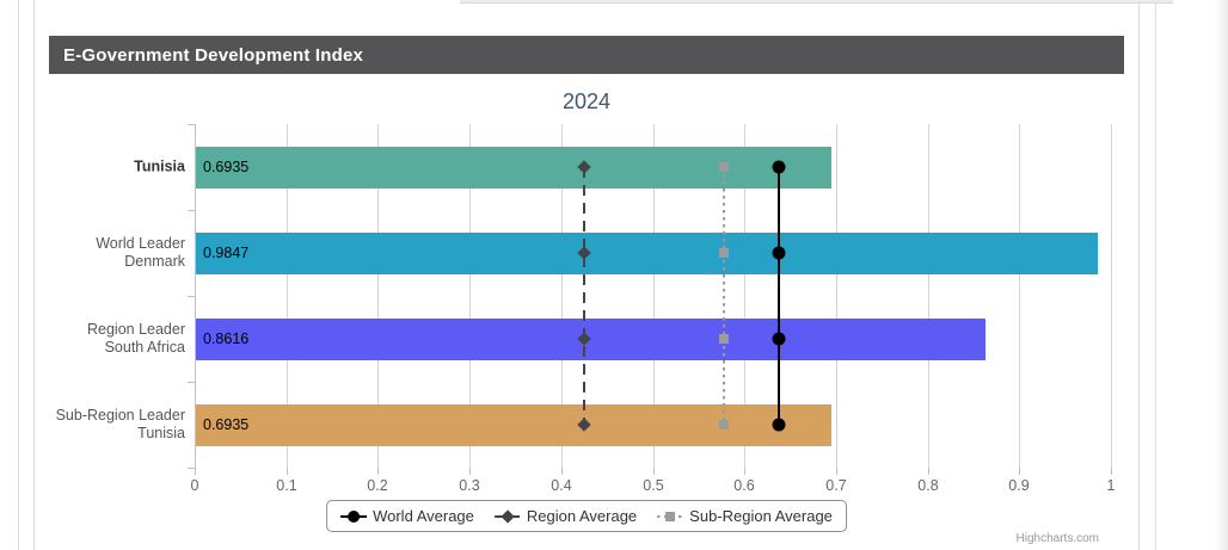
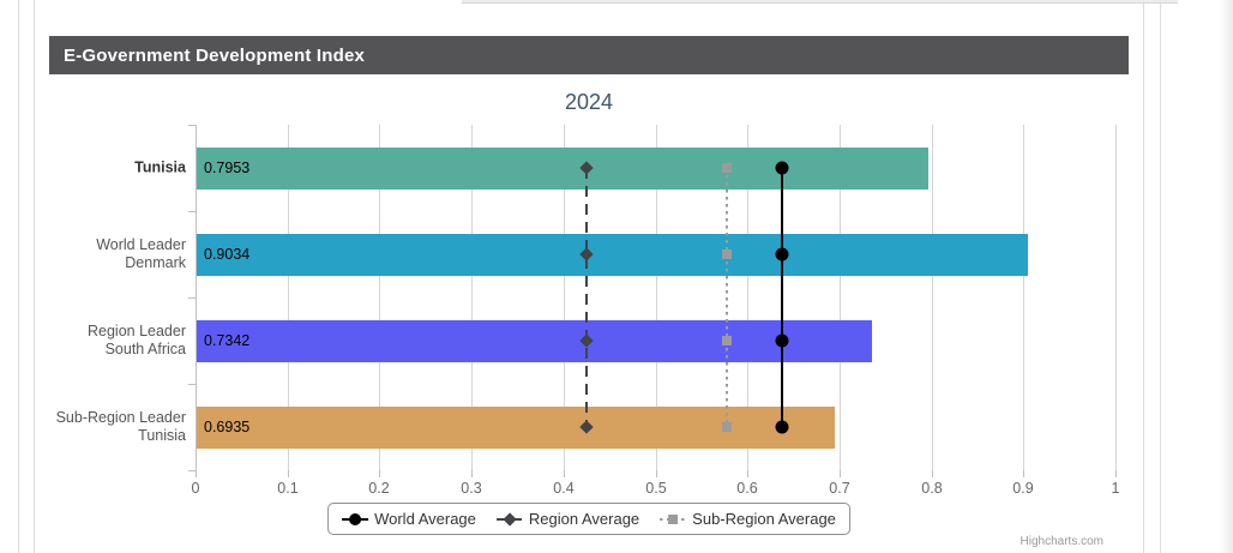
Tunisia: 0.6935 -> 0.7953
World Leader Denmark: 0.9847 -> 0.9034
Region Leader South Africa: 0.8616 -> 0.7342
